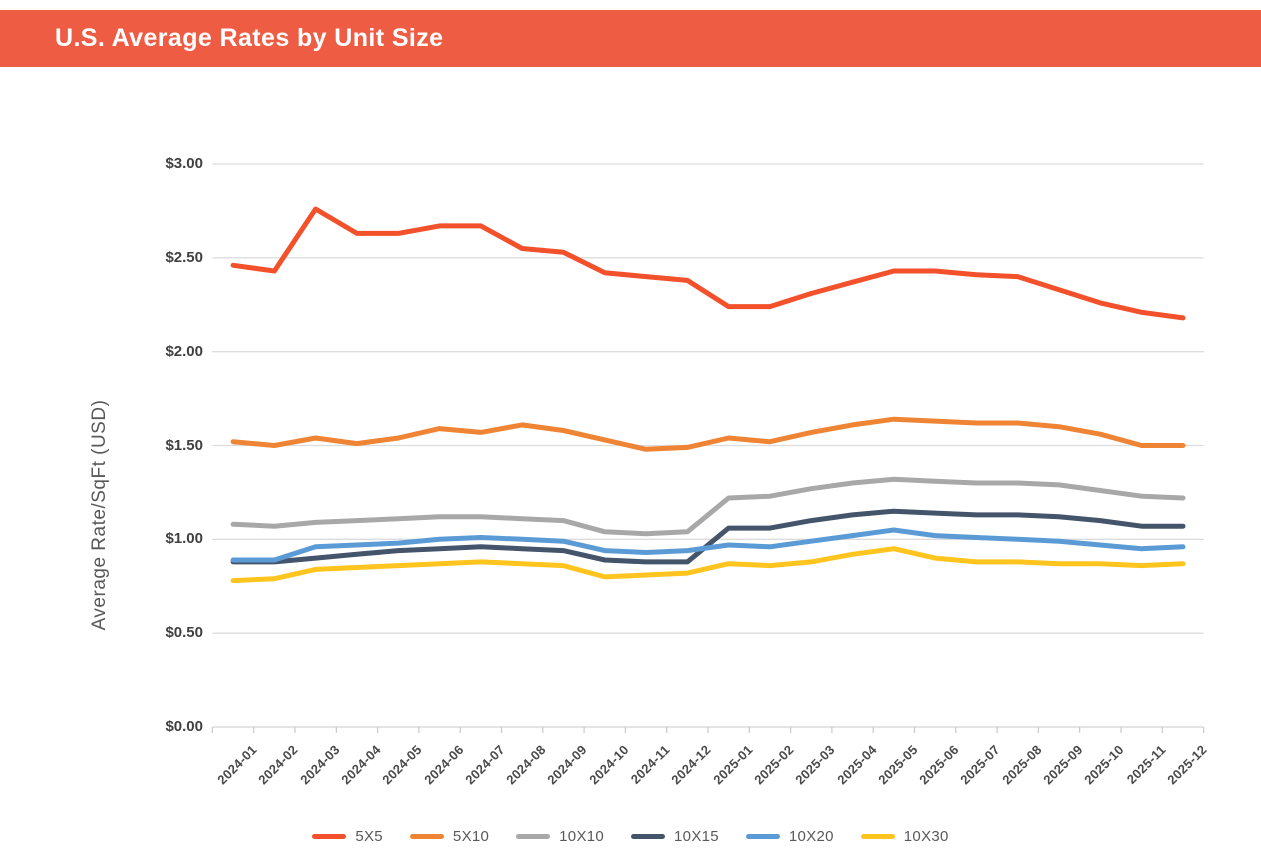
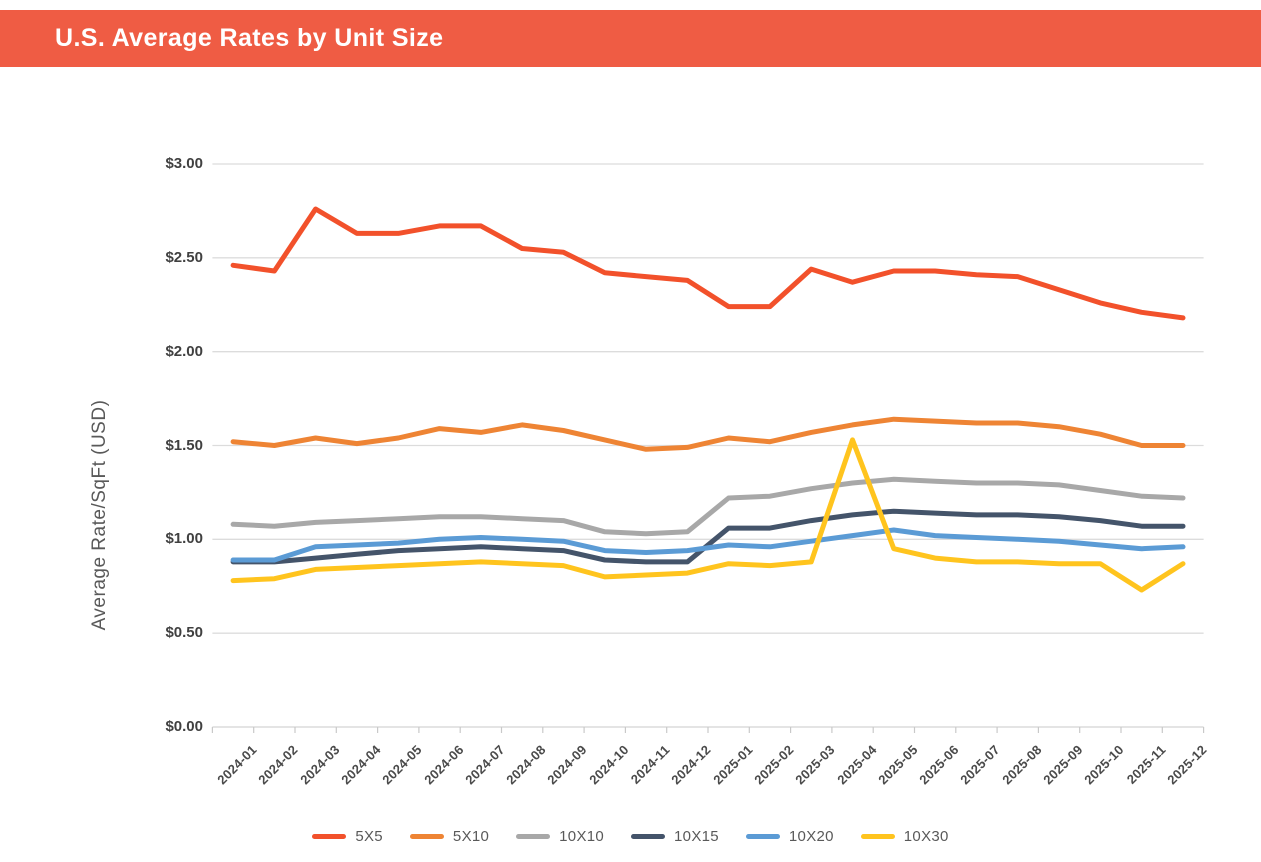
5X5/2025-03: $2.31 -> $2.44
10X30/2025-04: $0.92 -> $1.53
10X30/2025-11: $0.86 -> $0.73
